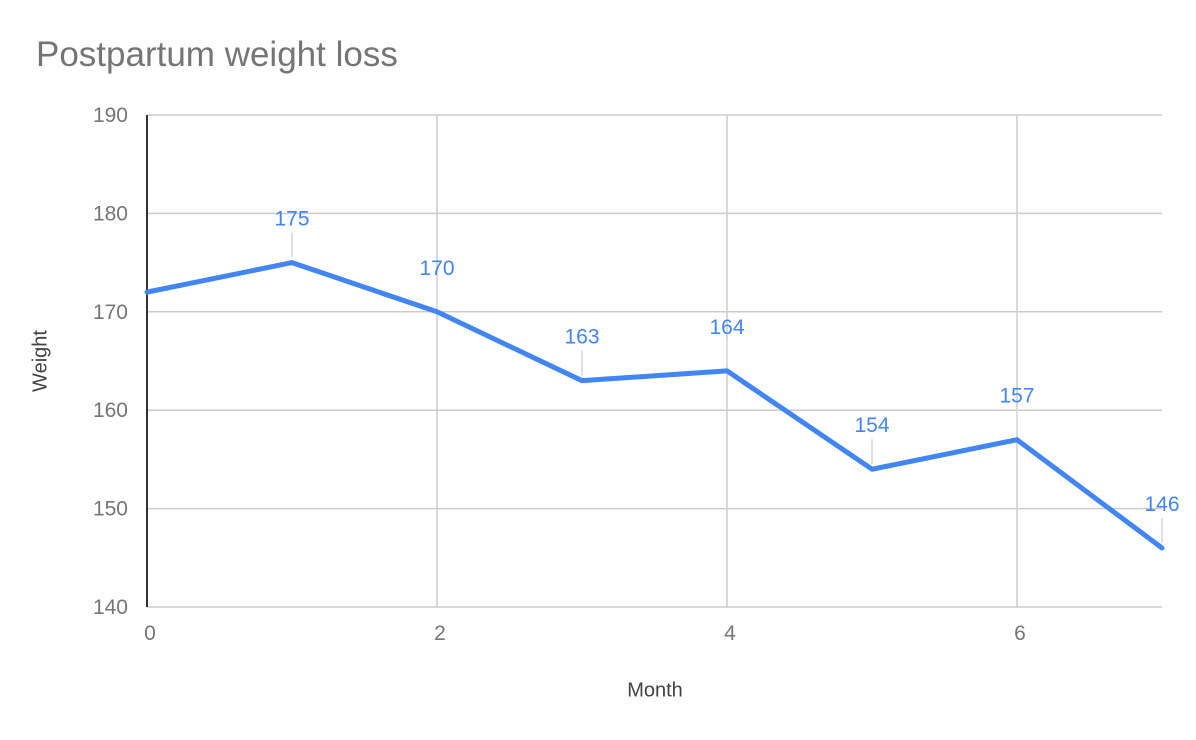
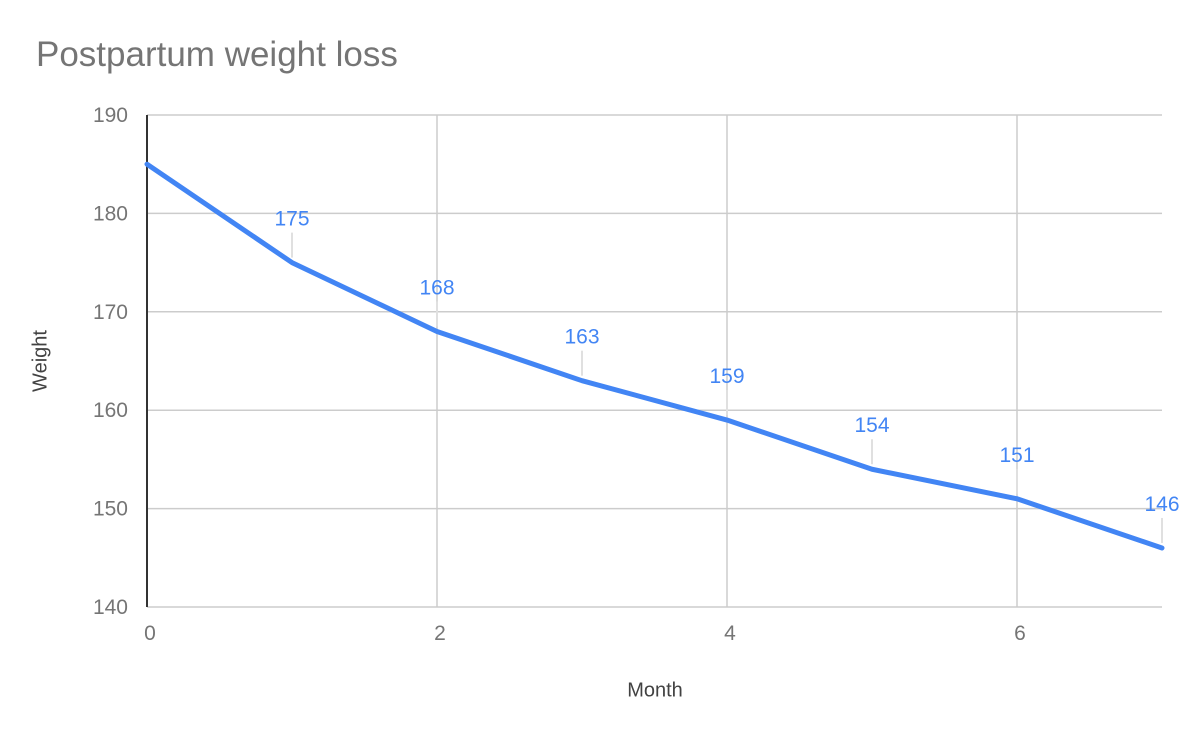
0: 172 -> 185
2: 170 -> 168
4: 164 -> 159
6: 157 -> 151
